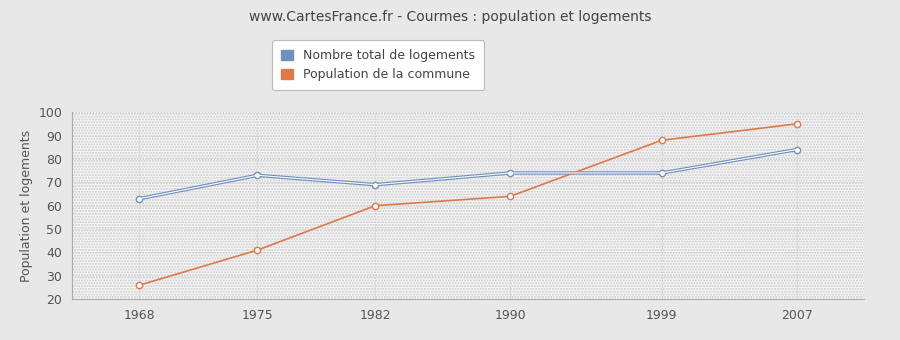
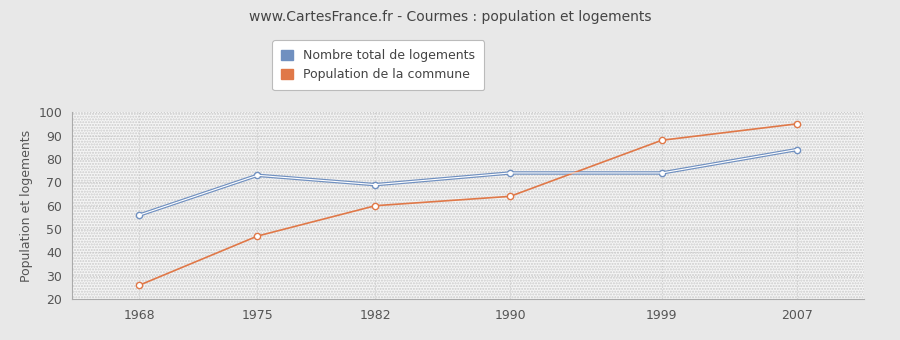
Nombre total de logements/1968: 63 -> 56
Population de la commune/1975: 41 -> 47
